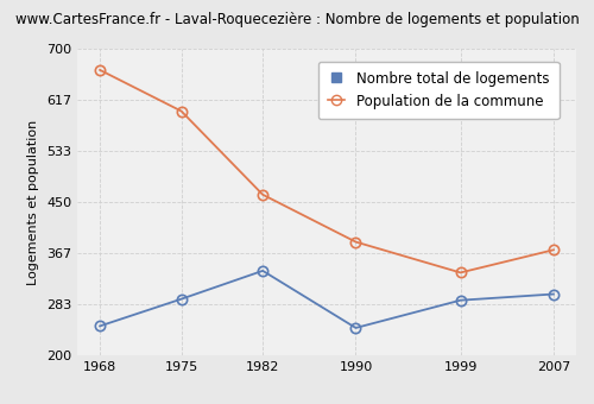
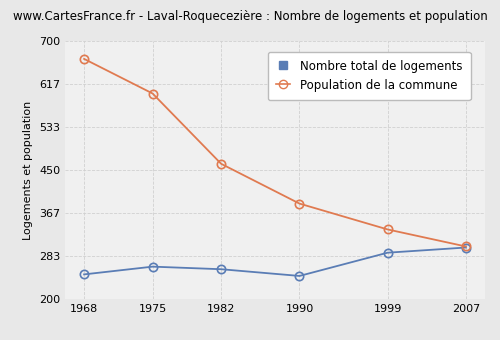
Nombre total de logements/1975: 292 -> 263
Nombre total de logements/1982: 338 -> 258
Population de la commune/2007: 372 -> 302
